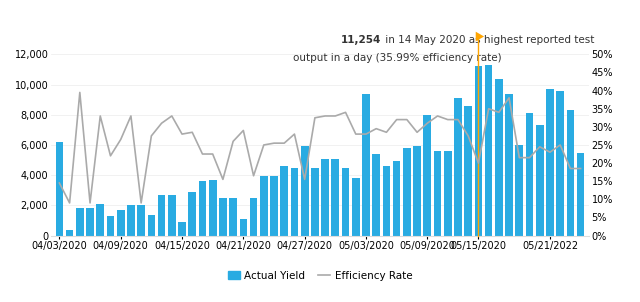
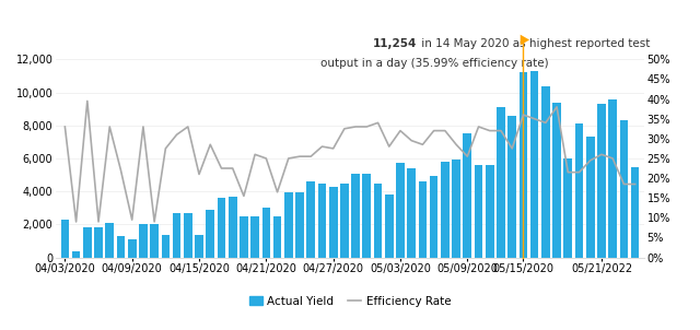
Actual Yield/04/03/2020: 6,200 -> 2,300
Efficiency Rate/04/03/2020: 14.5% -> 33.0%
Actual Yield/04/09/2020: 1,700 -> 1,100
Efficiency Rate/04/09/2020: 26.5% -> 9.5%
Actual Yield/04/15/2020: 900 -> 1,400
Efficiency Rate/04/15/2020: 28.0% -> 21.0%
Actual Yield/04/21/2020: 1,100 -> 3,000
Efficiency Rate/04/21/2020: 29.0% -> 25.0%
Actual Yield/04/27/2020: 5,900 -> 4,300
Efficiency Rate/04/27/2020: 15.5% -> 27.5%
Actual Yield/05/03/2020: 9,400 -> 5,700
Efficiency Rate/05/03/2020: 28.0% -> 32.0%
Actual Yield/05/09/2020: 8,000 -> 7,500
Efficiency Rate/05/09/2020: 31.0% -> 25.5%
Efficiency Rate/05/15/2020: 20.0% -> 36.0%
Actual Yield/05/21/2022: 9,700 -> 9,300
Efficiency Rate/05/21/2022: 23.0% -> 26.0%
